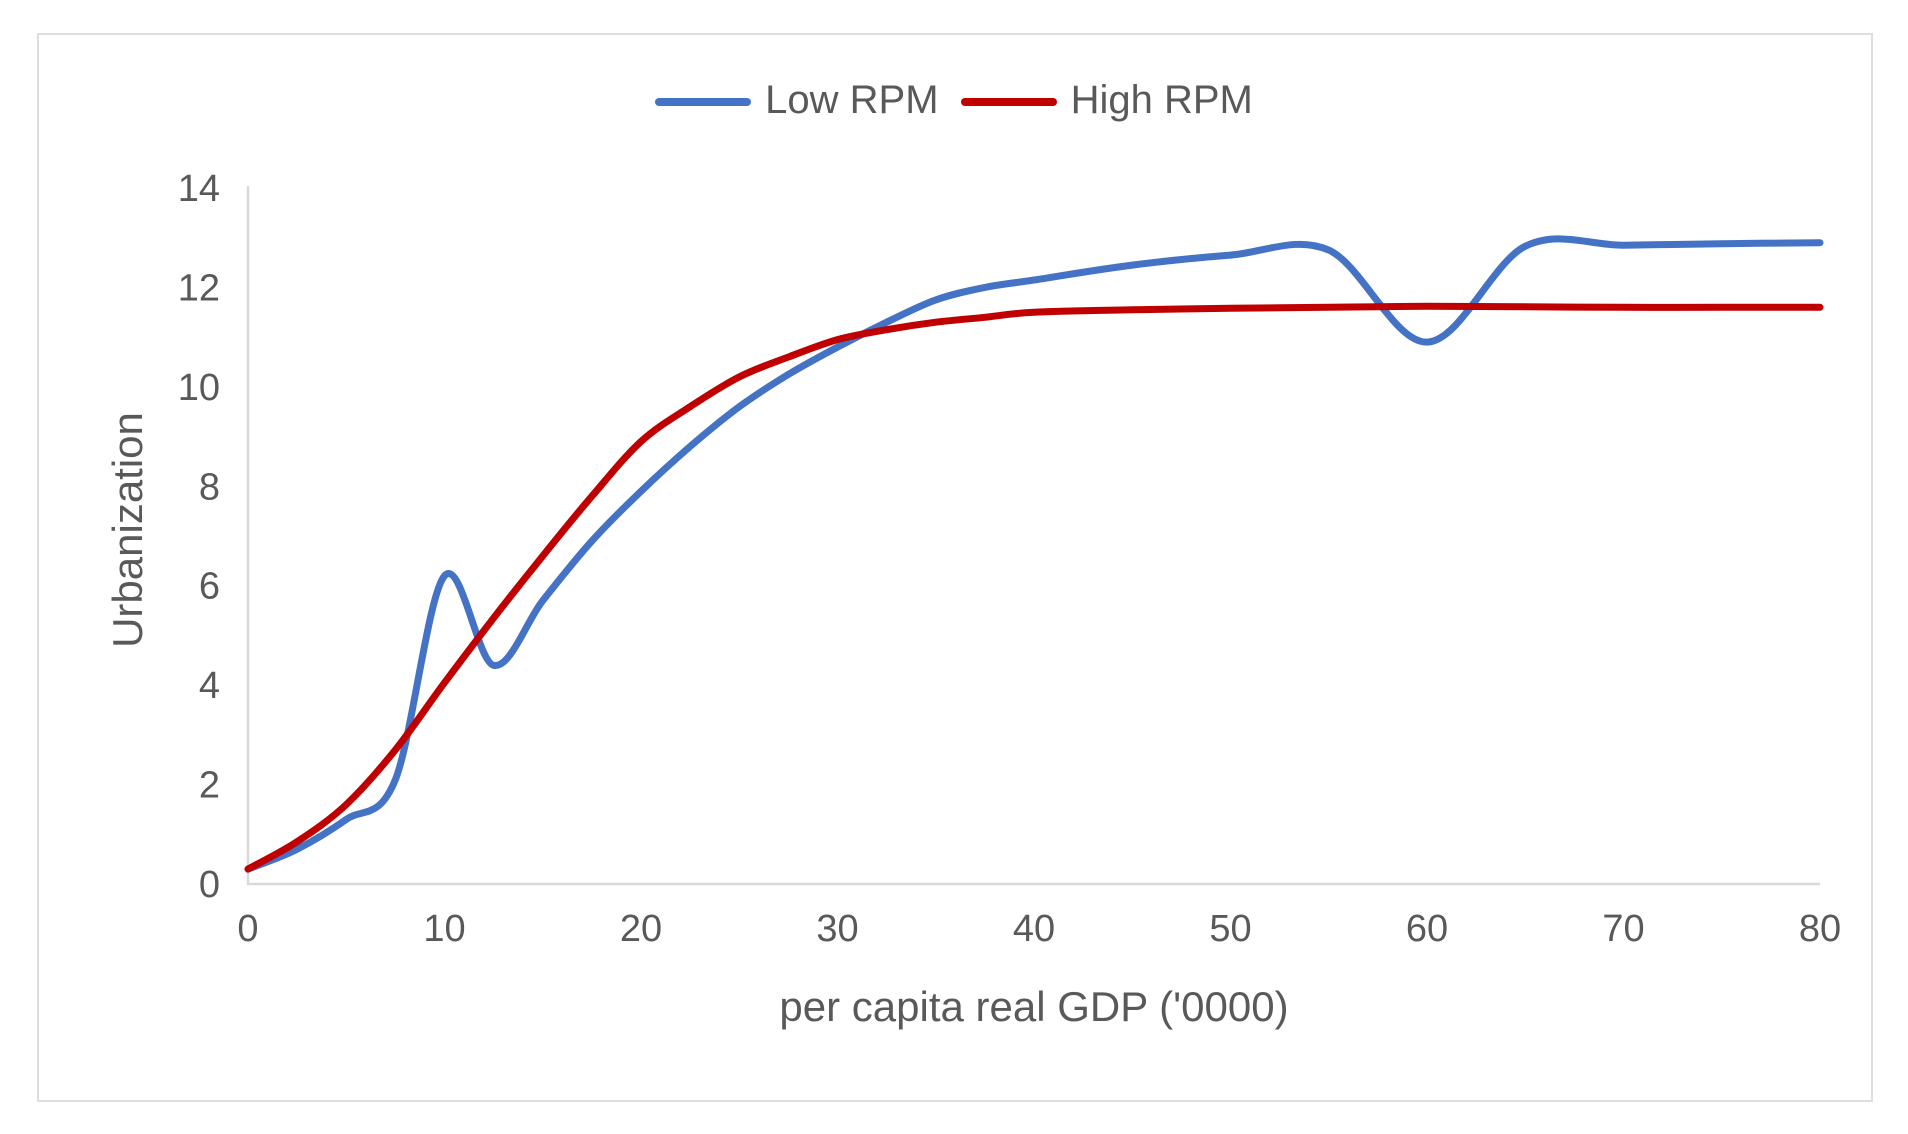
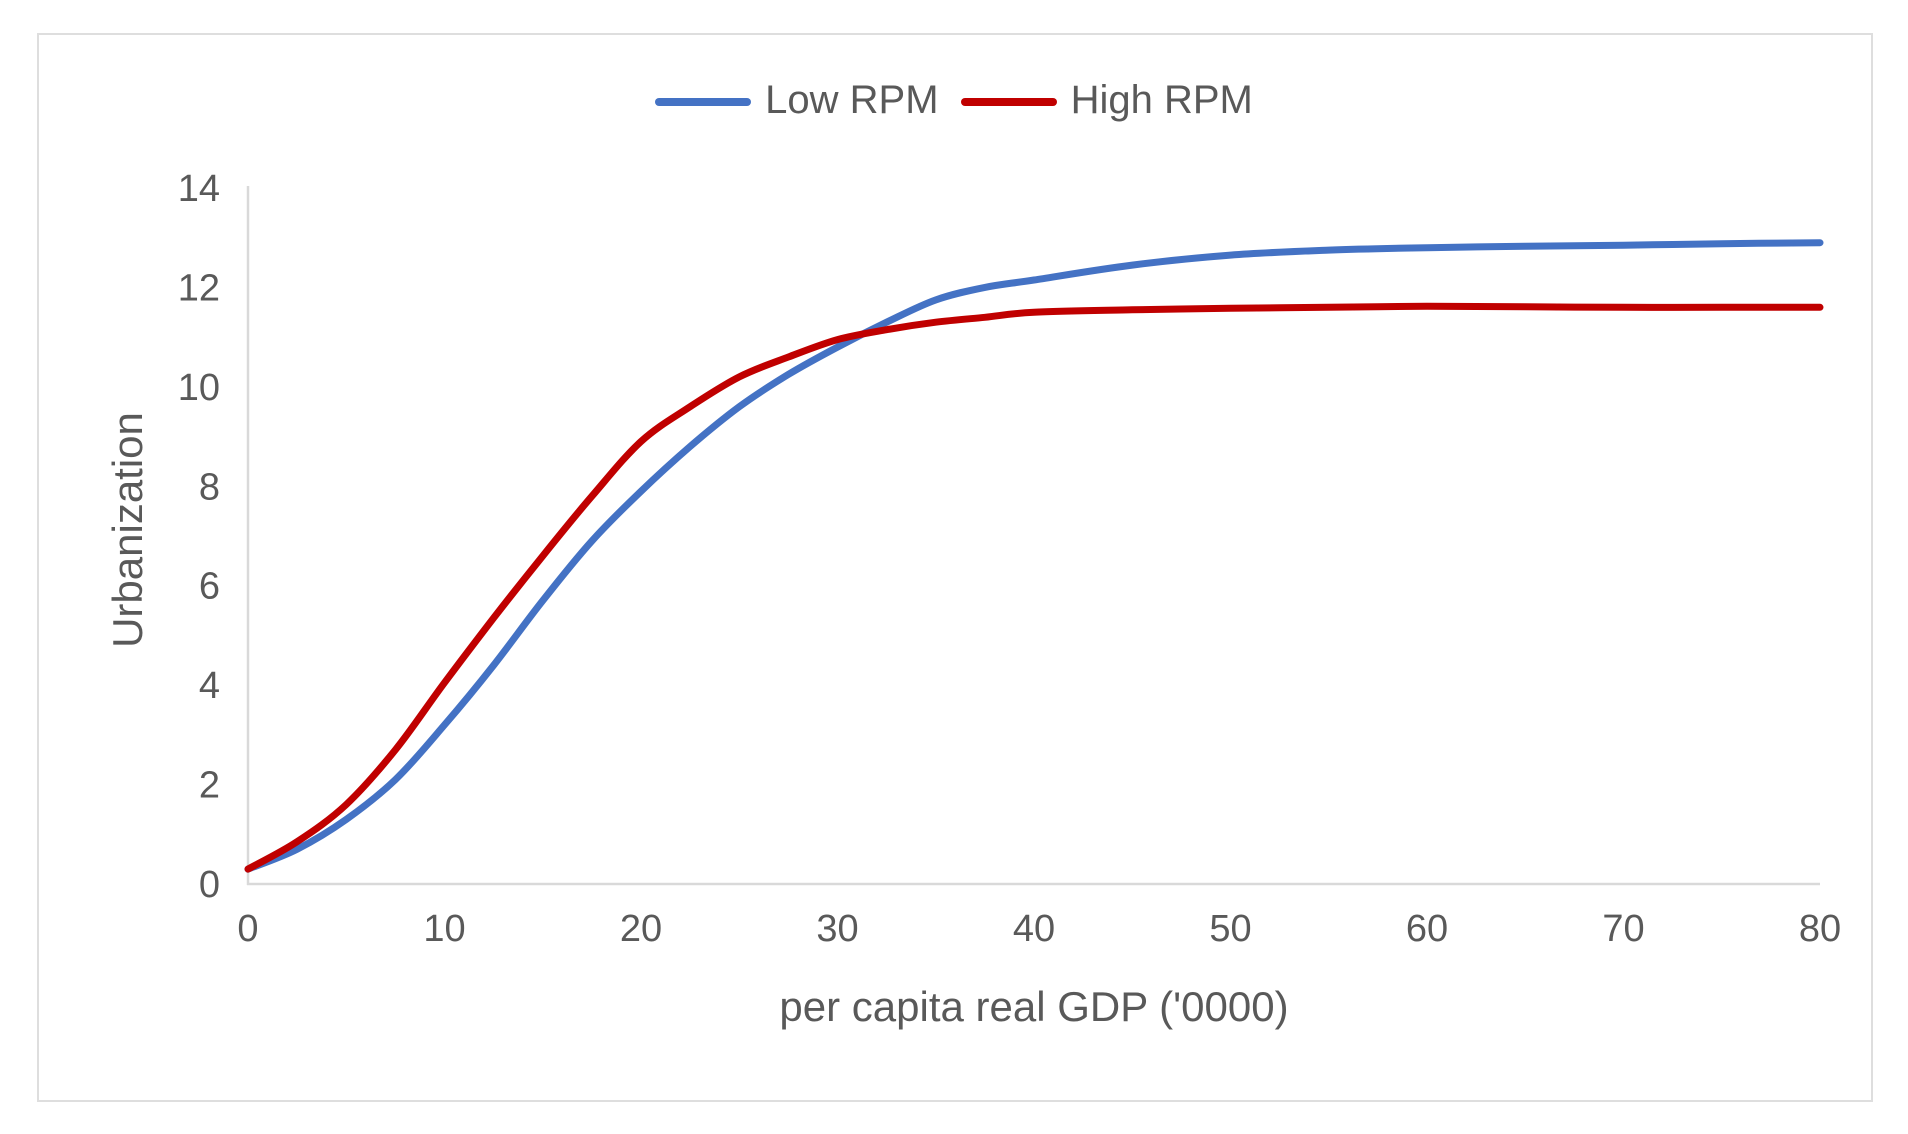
Low RPM/10: 6.2 -> 3.2
Low RPM/60: 10.9 -> 12.8
